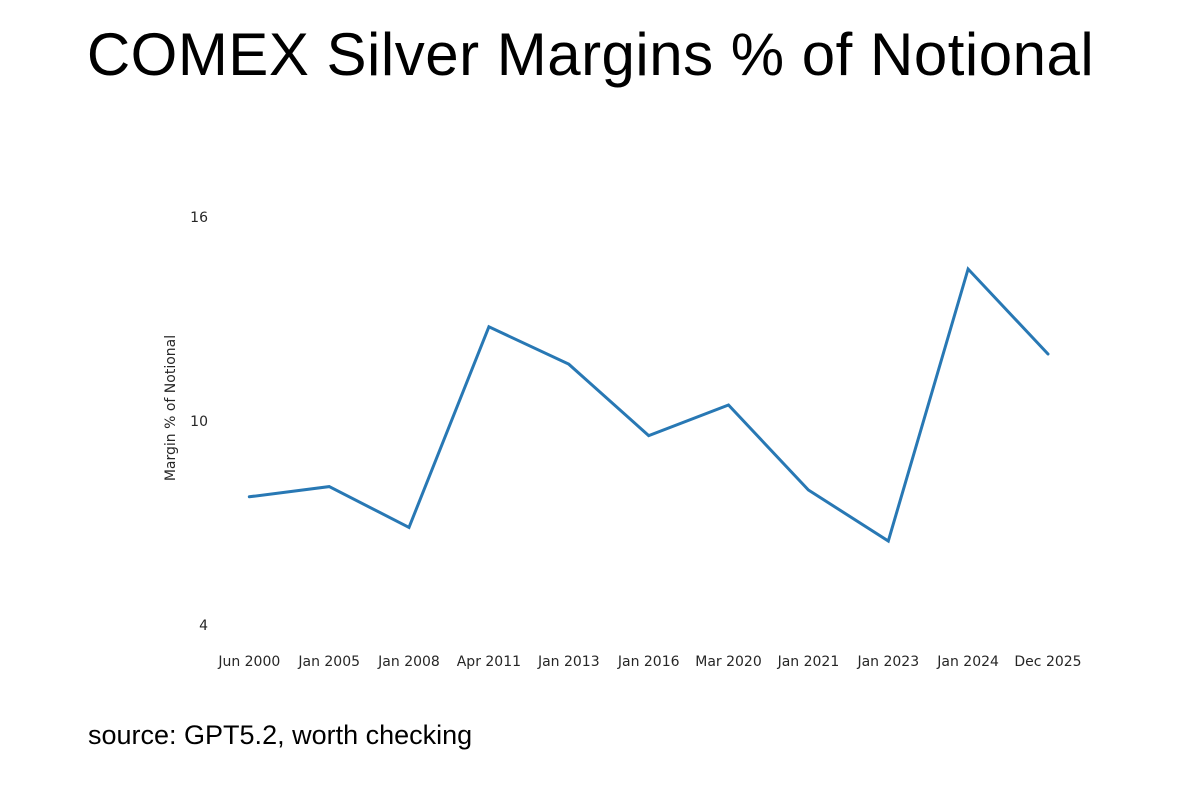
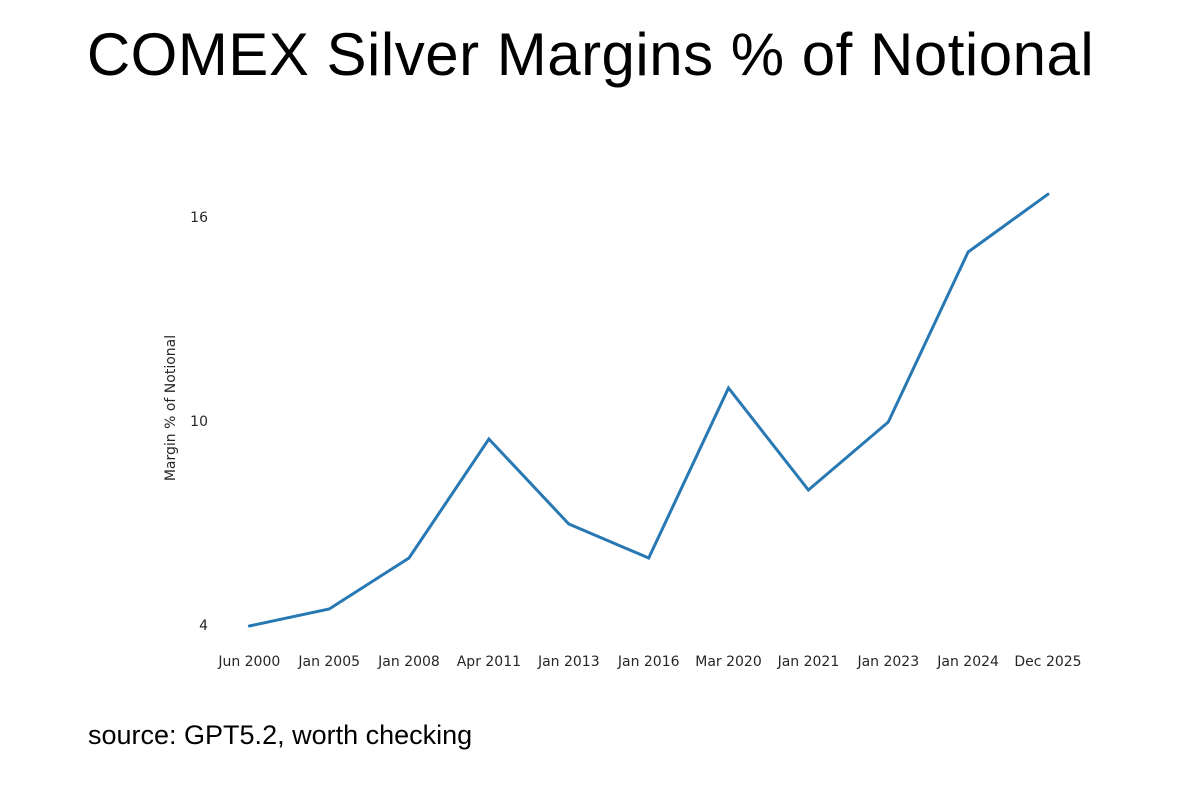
Jun 2000: 7.8 -> 4.0
Jan 2005: 8.1 -> 4.5
Jan 2008: 6.9 -> 6.0
Apr 2011: 12.8 -> 9.5
Jan 2013: 11.7 -> 7.0
Jan 2016: 9.6 -> 6.0
Mar 2020: 10.5 -> 11.0
Jan 2023: 6.5 -> 10.0
Jan 2024: 14.5 -> 15.0
Dec 2025: 12.0 -> 16.7
